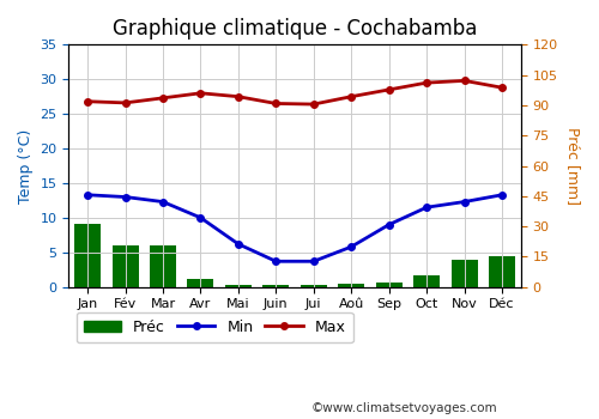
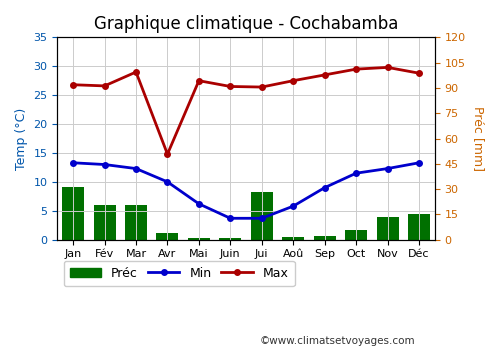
Max/Mar: 27.3 -> 29.0
Max/Avr: 28.0 -> 14.8
Préc/Jui: 1 -> 28
